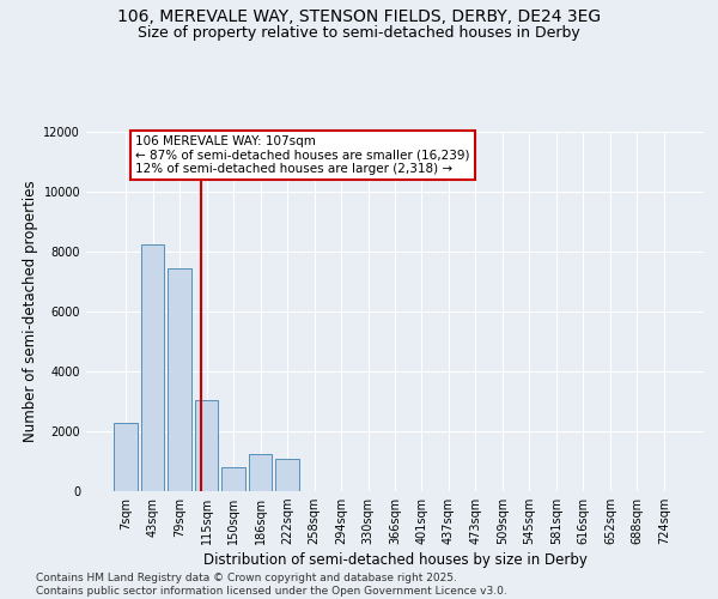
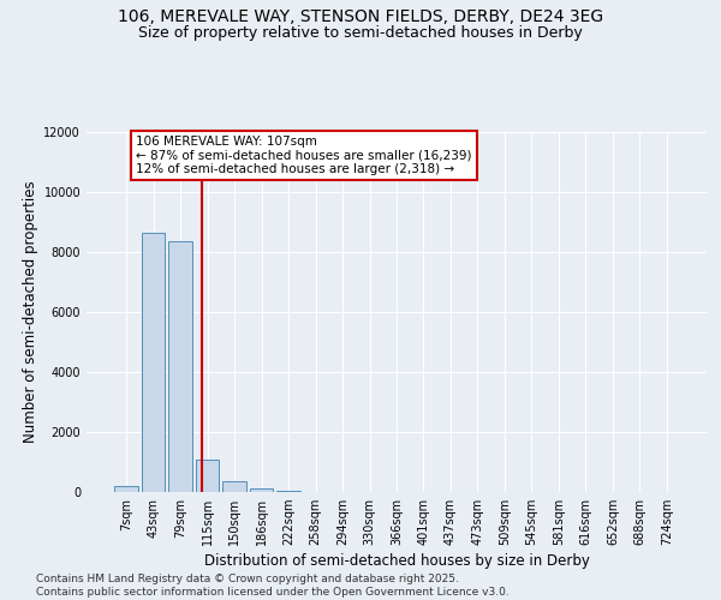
7sqm: 2300 -> 200
43sqm: 8250 -> 8650
79sqm: 7450 -> 8350
115sqm: 3050 -> 1100
150sqm: 800 -> 350
186sqm: 1250 -> 120
222sqm: 1100 -> 30
